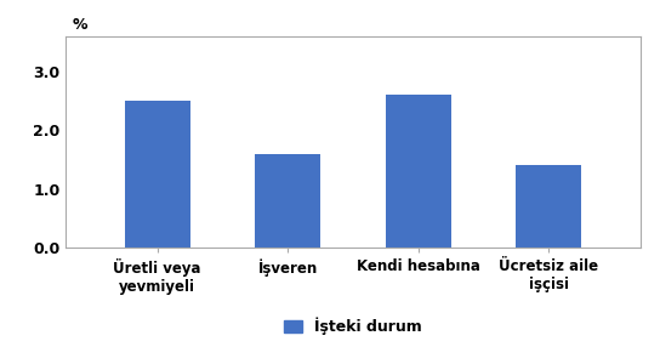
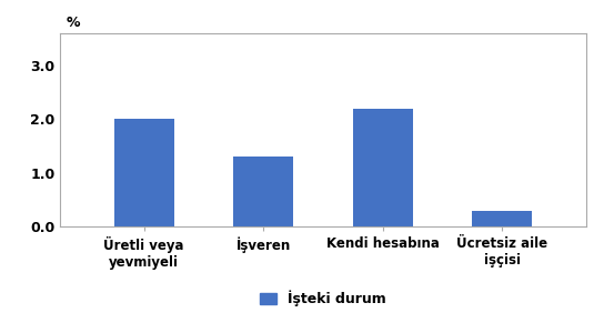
Üretli veya yevmiyeli: 2.5 -> 2.0
İşveren: 1.6 -> 1.3
Kendi hesabına: 2.6 -> 2.2
Ücretsiz aile işçisi: 1.4 -> 0.3
